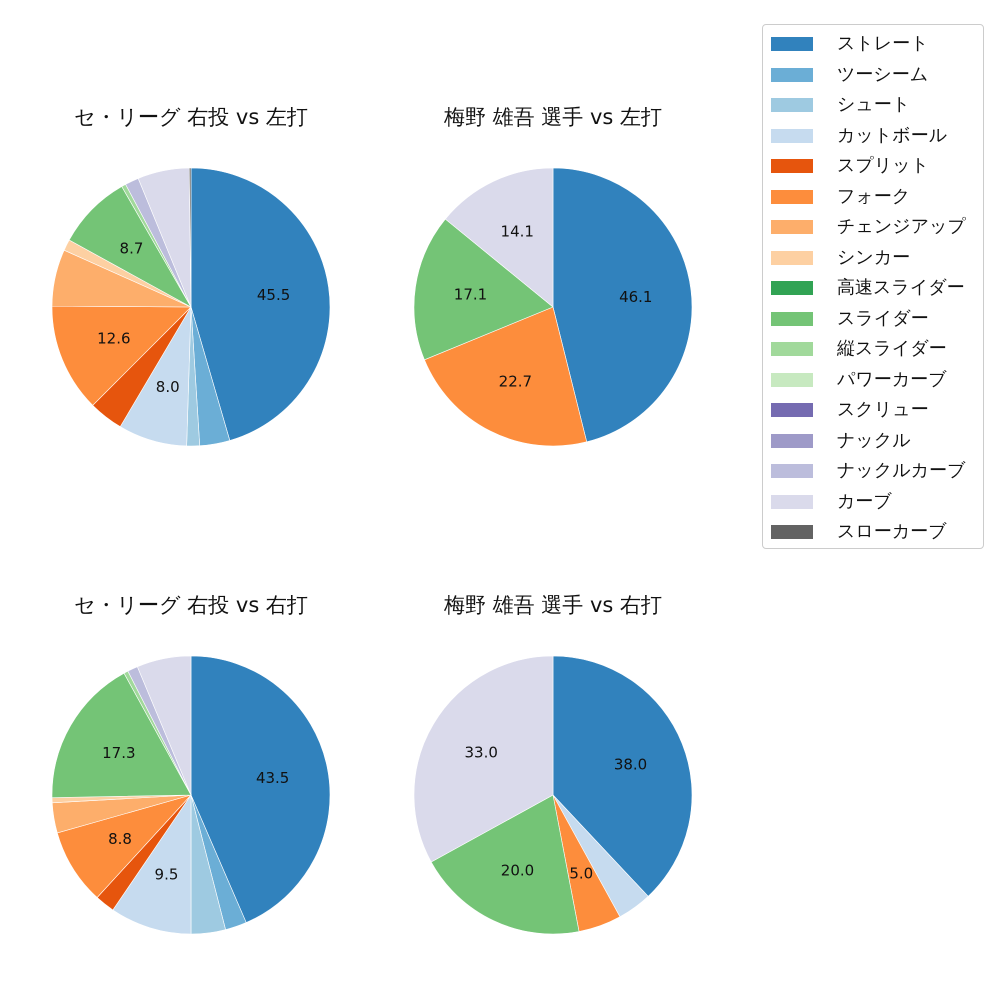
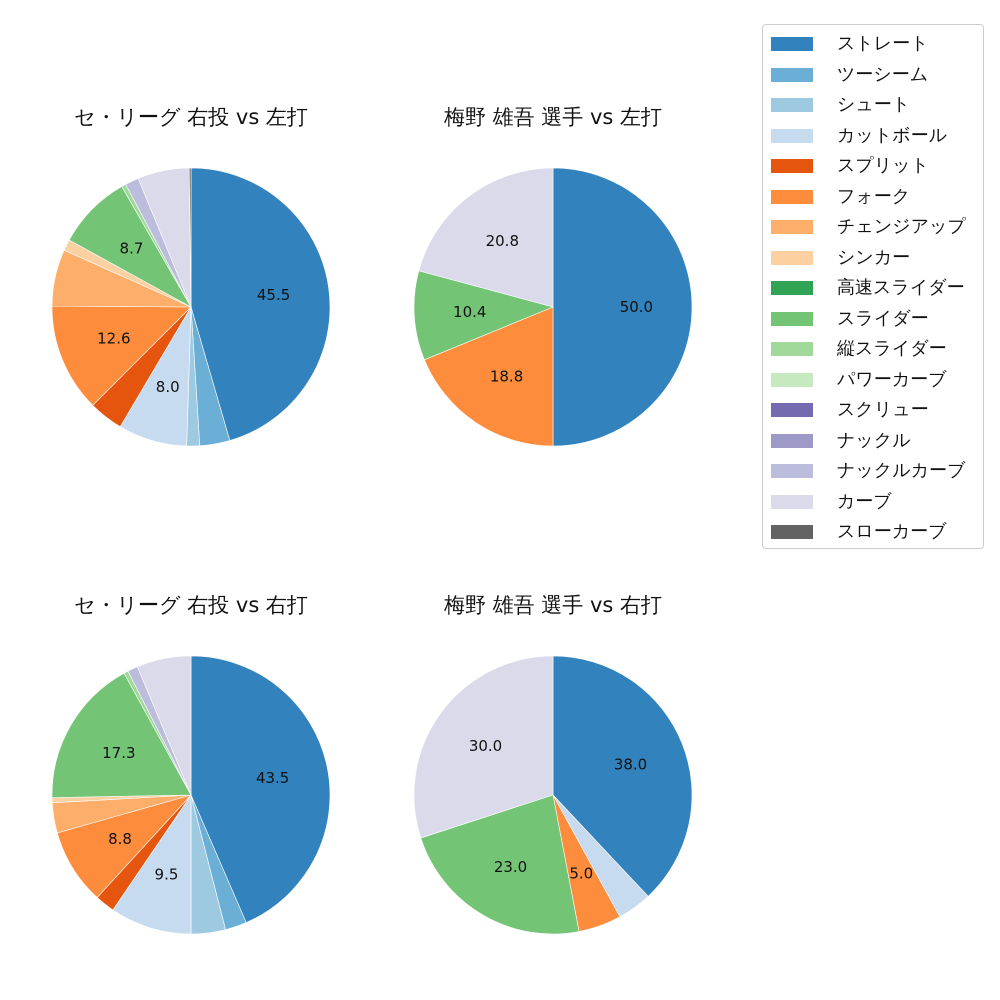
梅野 雄吾 選手 vs 左打/ストレート: 46.1 -> 50.0
梅野 雄吾 選手 vs 左打/フォーク: 22.7 -> 18.8
梅野 雄吾 選手 vs 左打/スライダー: 17.1 -> 10.4
梅野 雄吾 選手 vs 左打/カーブ: 14.1 -> 20.8
梅野 雄吾 選手 vs 右打/スライダー: 20.0 -> 23.0
梅野 雄吾 選手 vs 右打/カーブ: 33.0 -> 30.0
